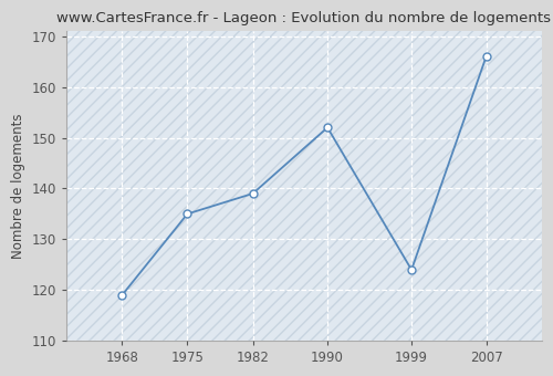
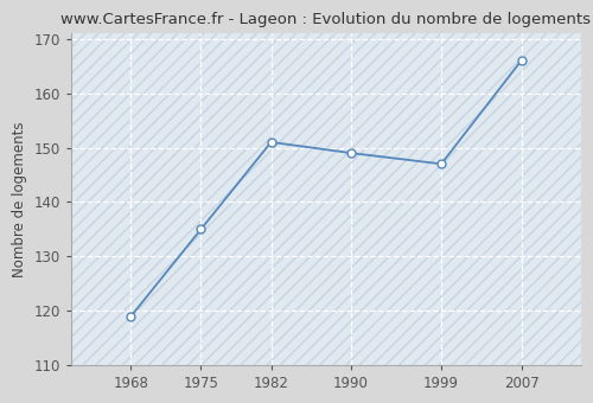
1982: 139 -> 151
1990: 152 -> 149
1999: 124 -> 147
